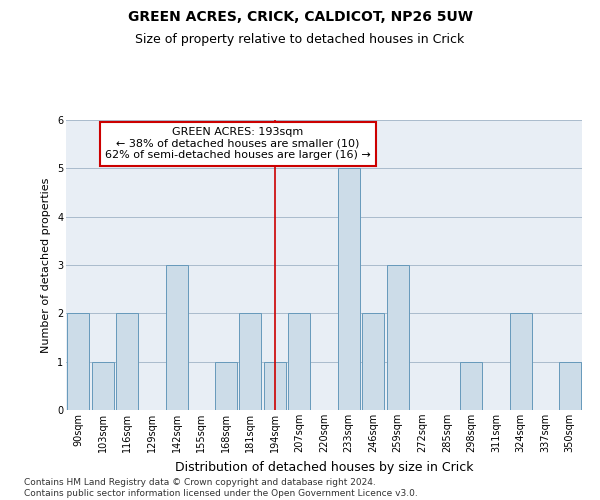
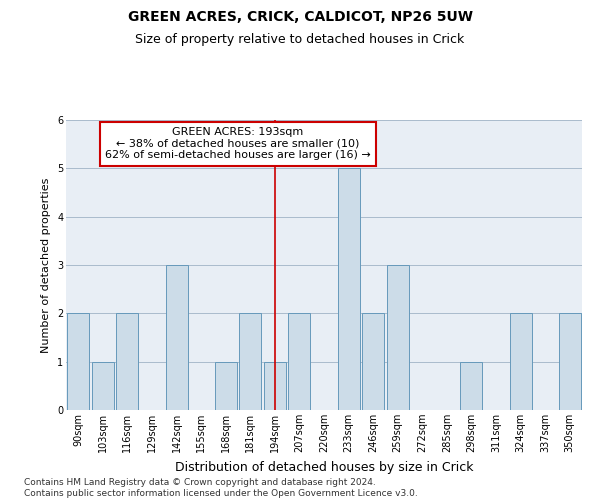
350sqm: 1 -> 2
